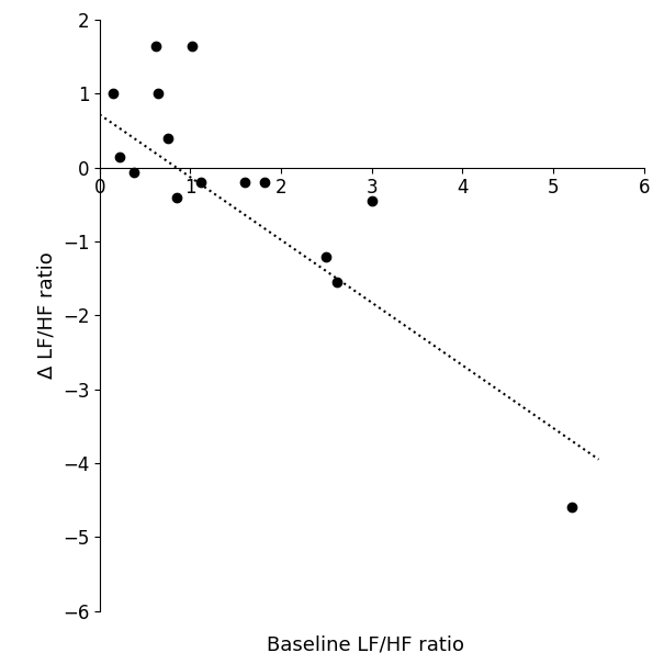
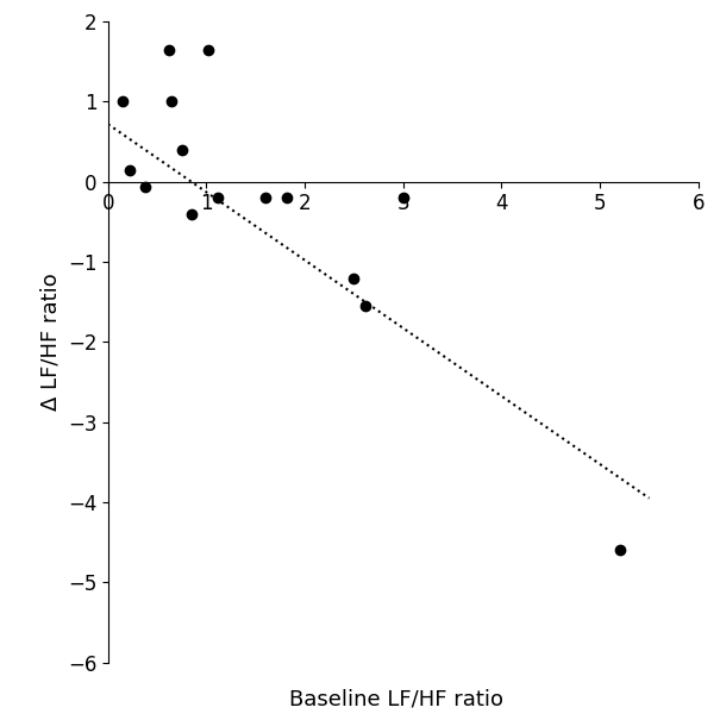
3: -0.45 -> -0.20
